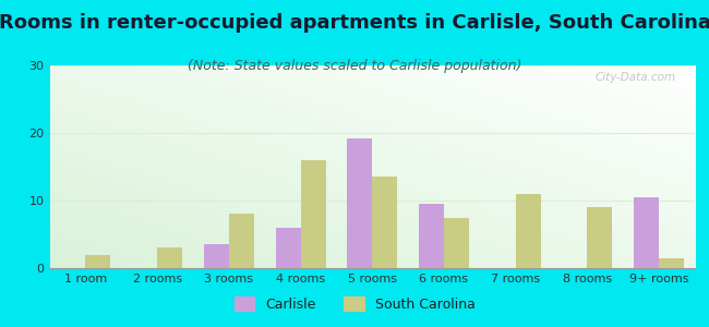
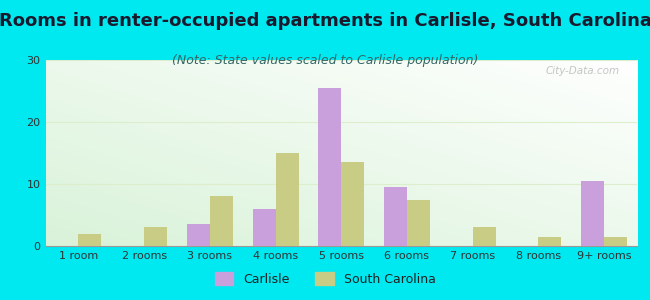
South Carolina/4 rooms: 16.0 -> 15.0
Carlisle/5 rooms: 19.2 -> 25.5
South Carolina/7 rooms: 11.0 -> 3.0
South Carolina/8 rooms: 9.0 -> 1.5
